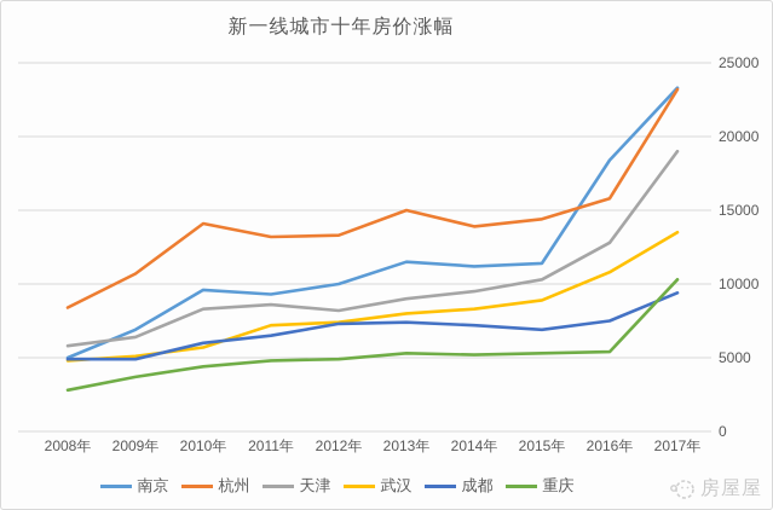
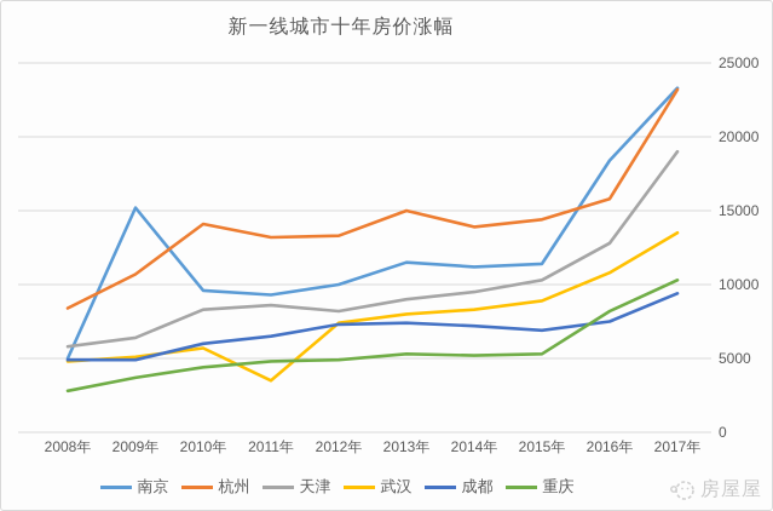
南京/2009年: 6900 -> 15200
武汉/2011年: 7200 -> 3500
重庆/2016年: 5400 -> 8200
